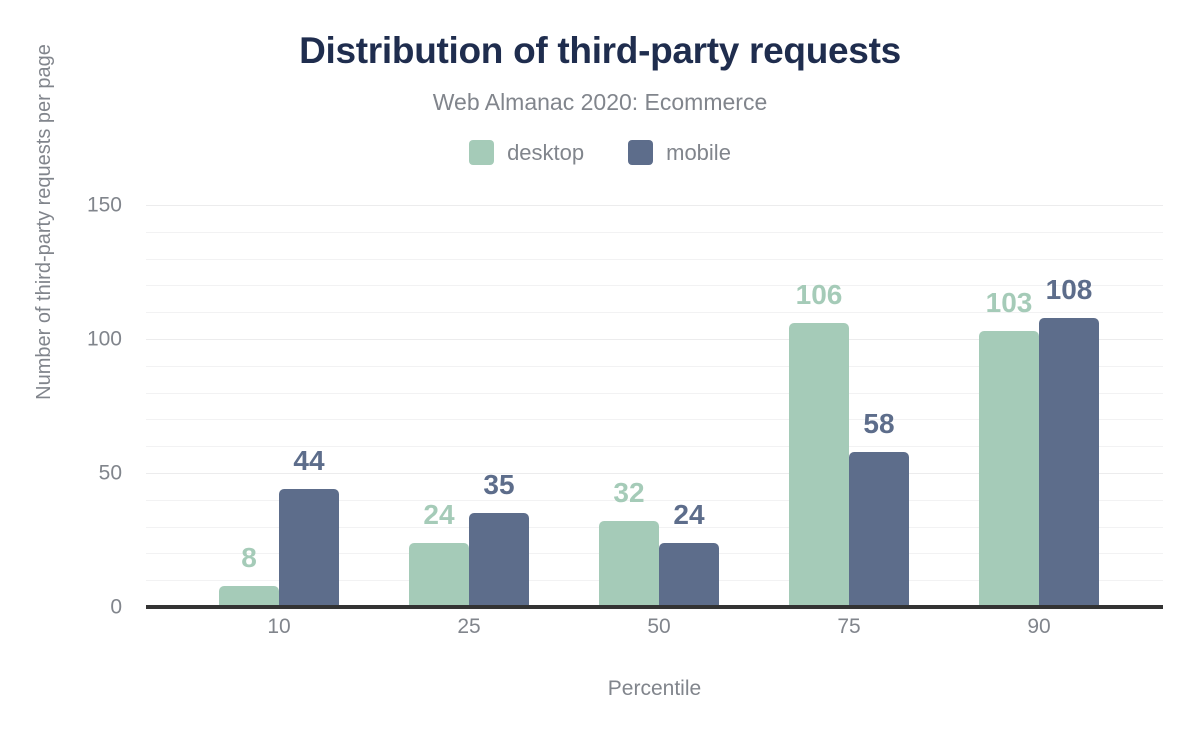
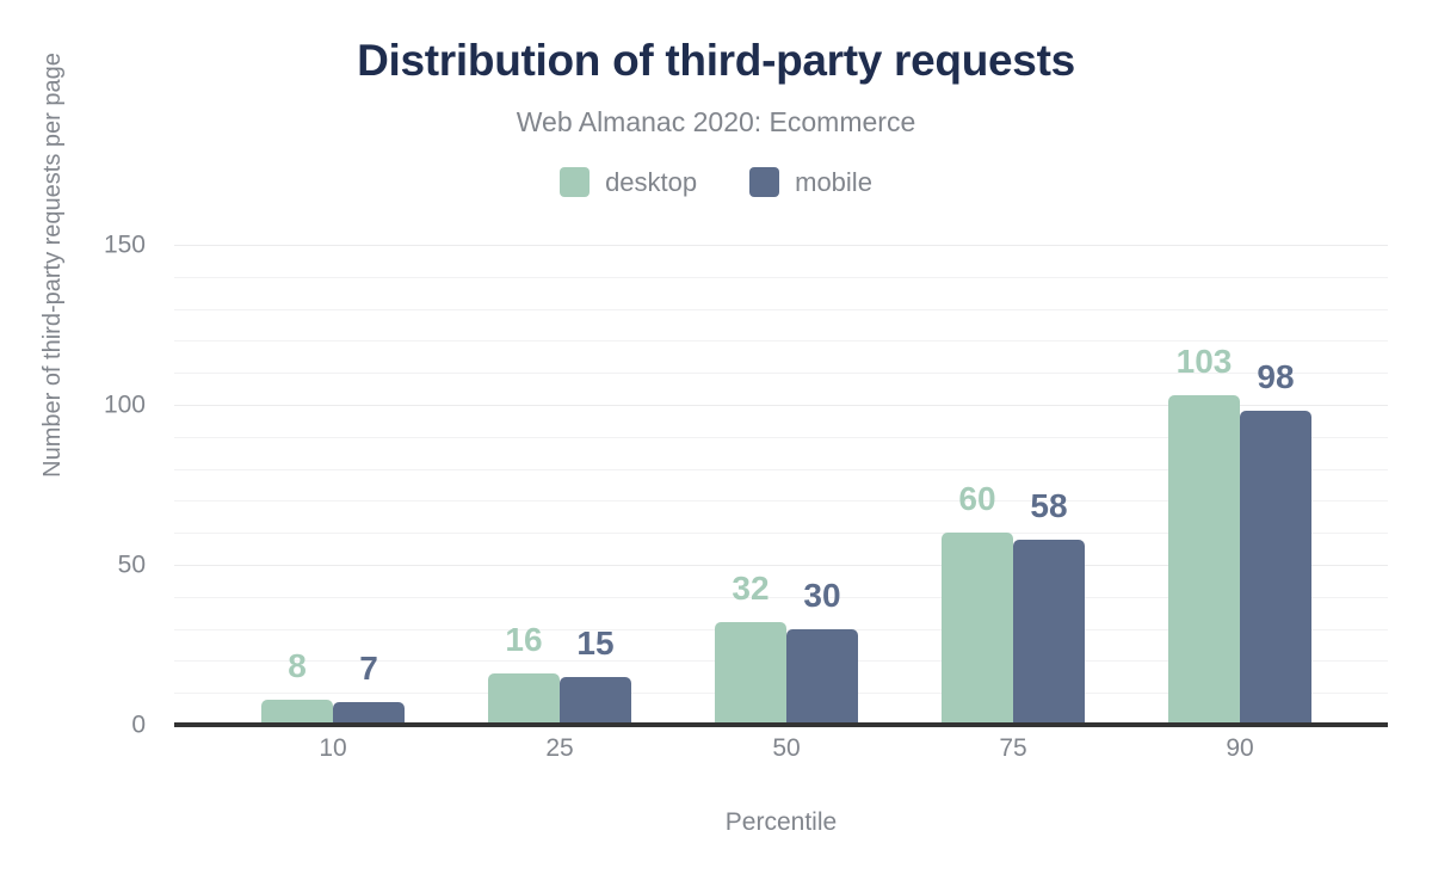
mobile/10: 44 -> 7
desktop/25: 24 -> 16
mobile/25: 35 -> 15
mobile/50: 24 -> 30
desktop/75: 106 -> 60
mobile/90: 108 -> 98
